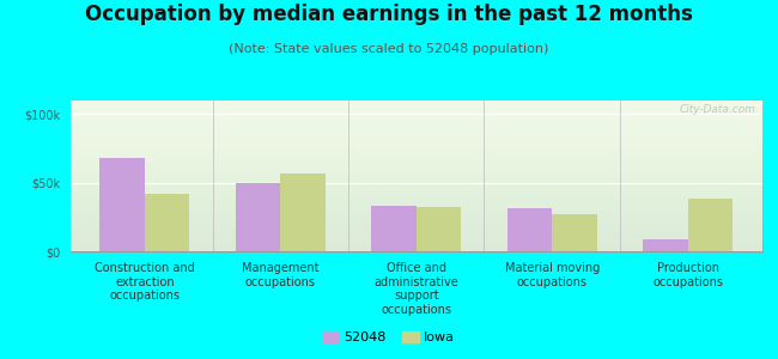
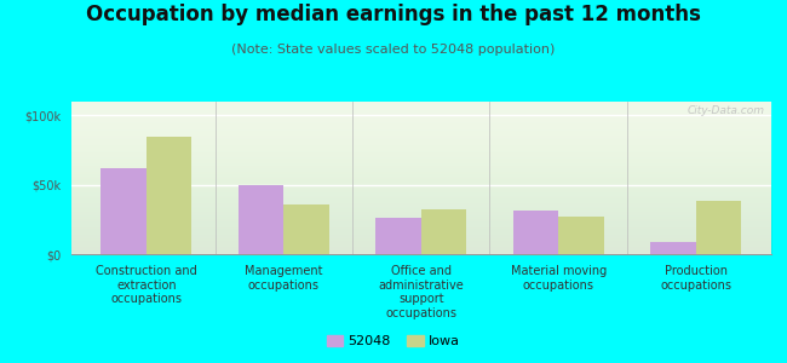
52048/Construction and extraction occupations: $68k -> $62k
Iowa/Construction and extraction occupations: $42k -> $85k
Iowa/Management occupations: $57k -> $36k
52048/Office and administrative support occupations: $33k -> $26k
